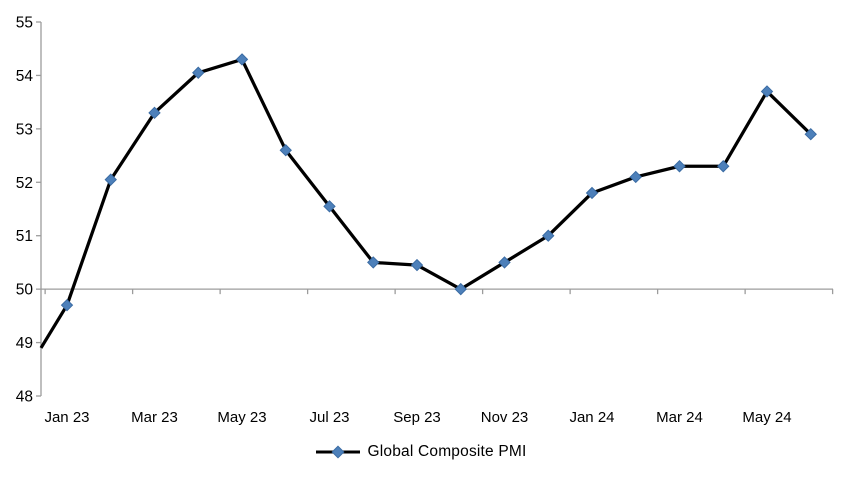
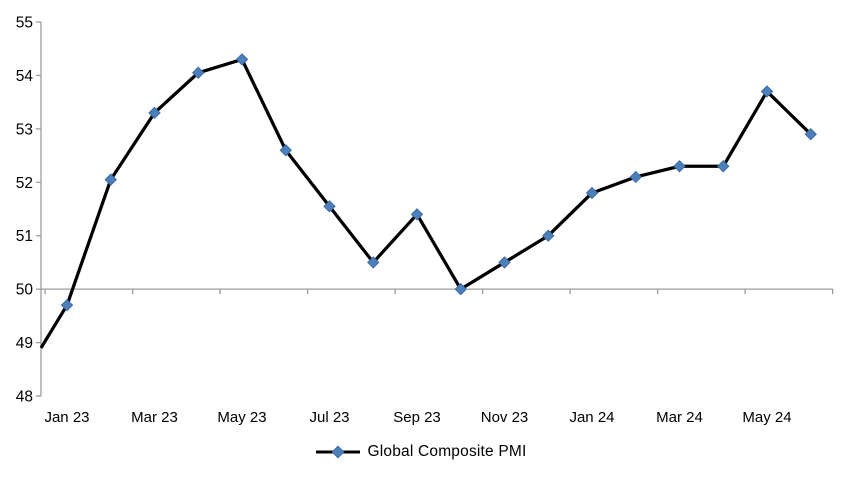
Sep 23: 50.5 -> 51.4
